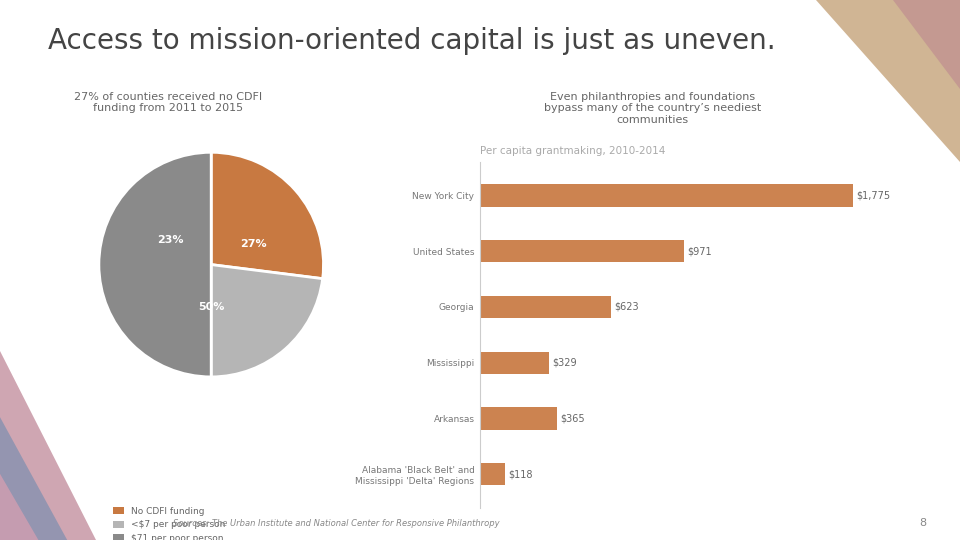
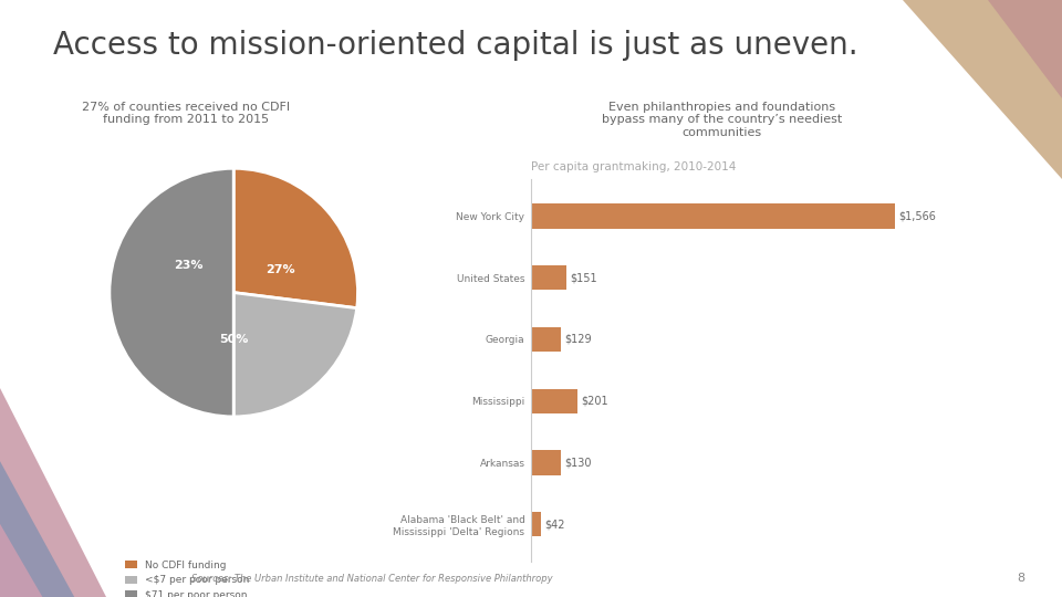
New York City: $1,775 -> $1,566
United States: $971 -> $151
Georgia: $623 -> $129
Mississippi: $329 -> $201
Arkansas: $365 -> $130
Alabama 'Black Belt' and Mississippi 'Delta' Regions: $118 -> $42
